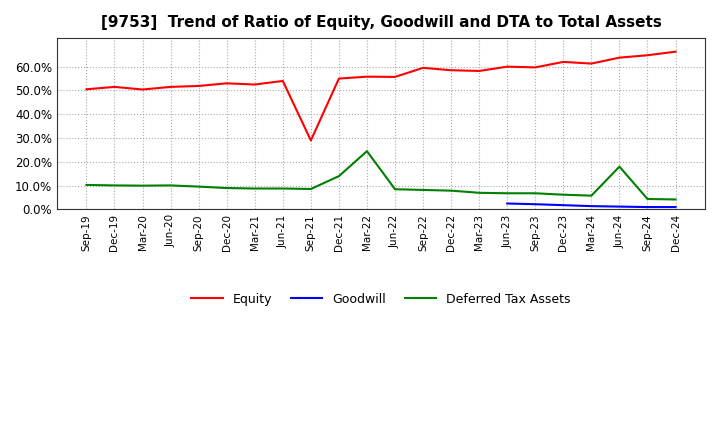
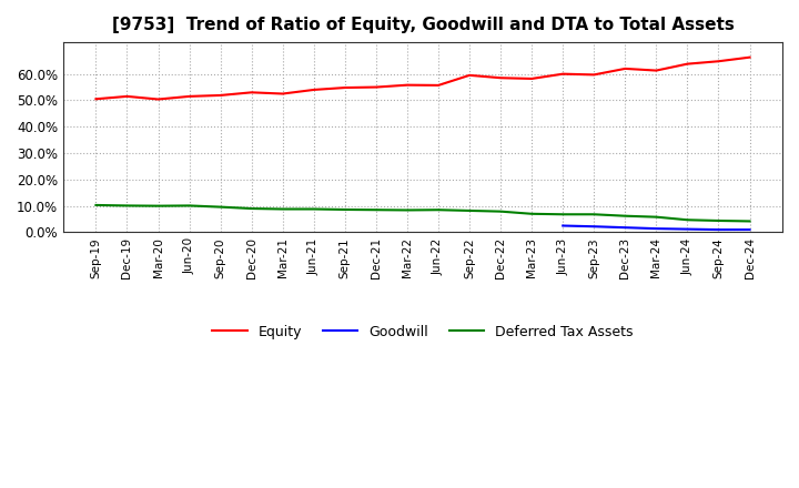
Equity/Sep-21: 29.0% -> 54.8%
Deferred Tax Assets/Dec-21: 14.0% -> 8.5%
Deferred Tax Assets/Mar-22: 24.5% -> 8.4%
Deferred Tax Assets/Jun-24: 18.0% -> 4.7%
